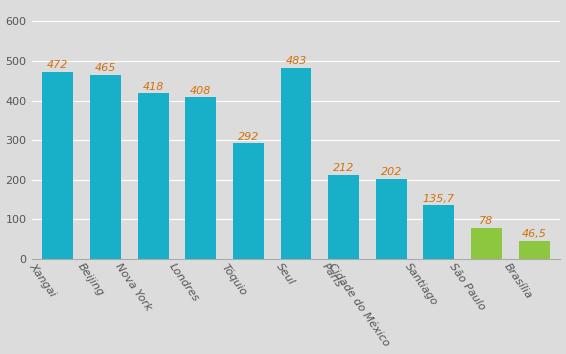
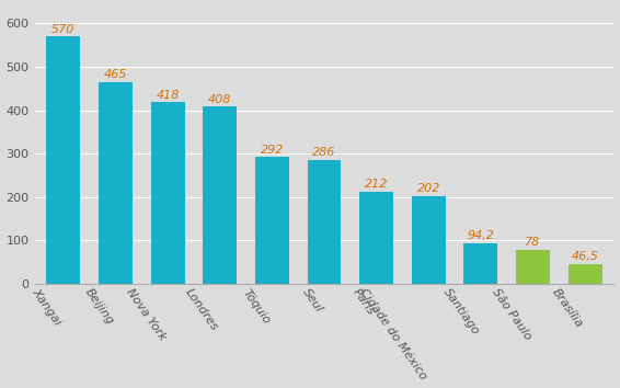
Xangai: 472 -> 570
Seul: 483 -> 286
Santiago: 135,7 -> 94,2
